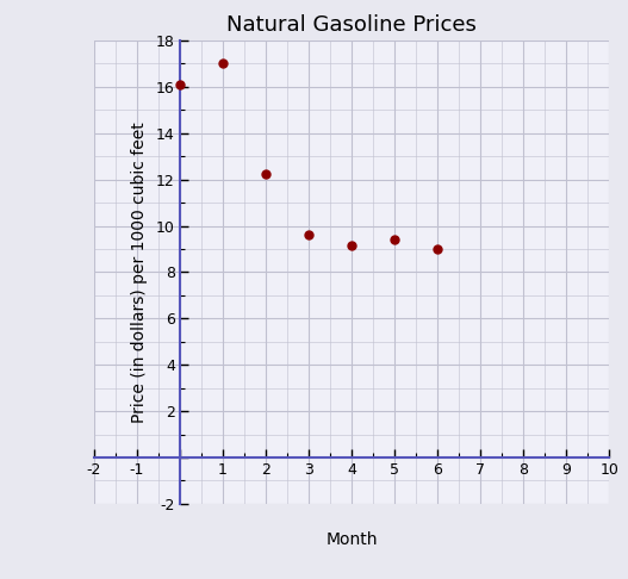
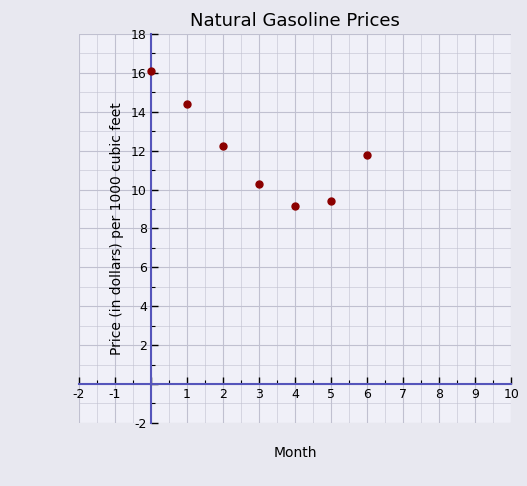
1: 17.0 -> 14.4
3: 9.6 -> 10.3
6: 9.0 -> 11.8
